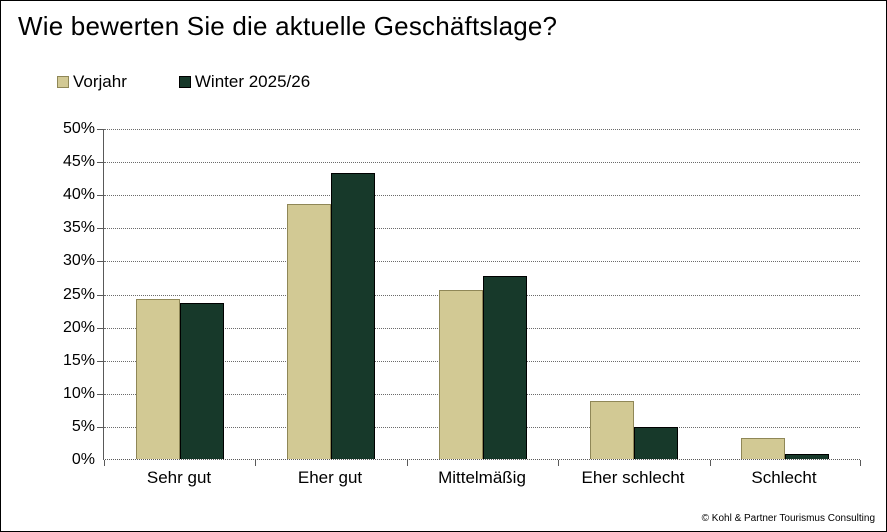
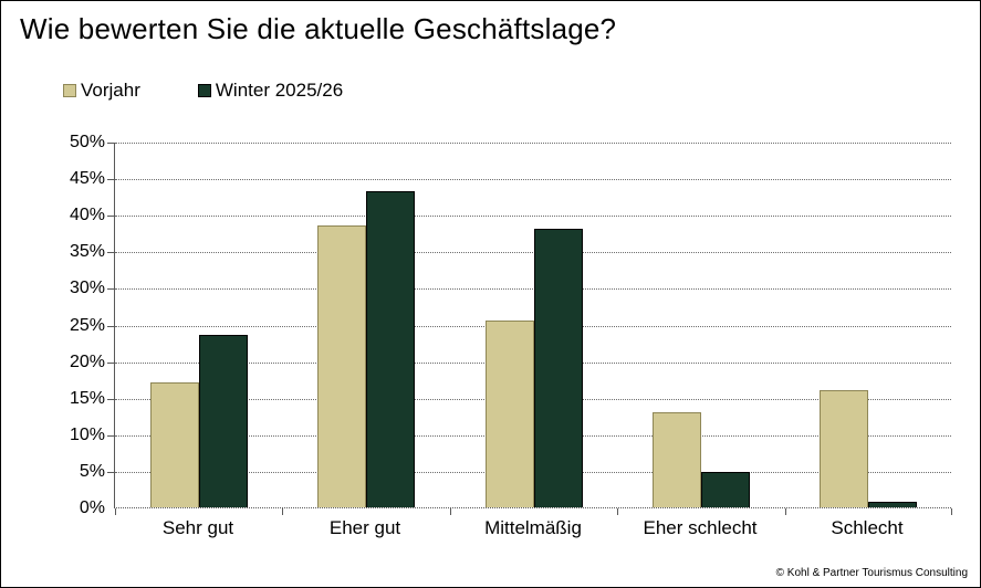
Vorjahr/Sehr gut: 24% -> 17%
Winter 2025/26/Mittelmäßig: 28% -> 38%
Vorjahr/Eher schlecht: 9% -> 13%
Vorjahr/Schlecht: 3% -> 16%
